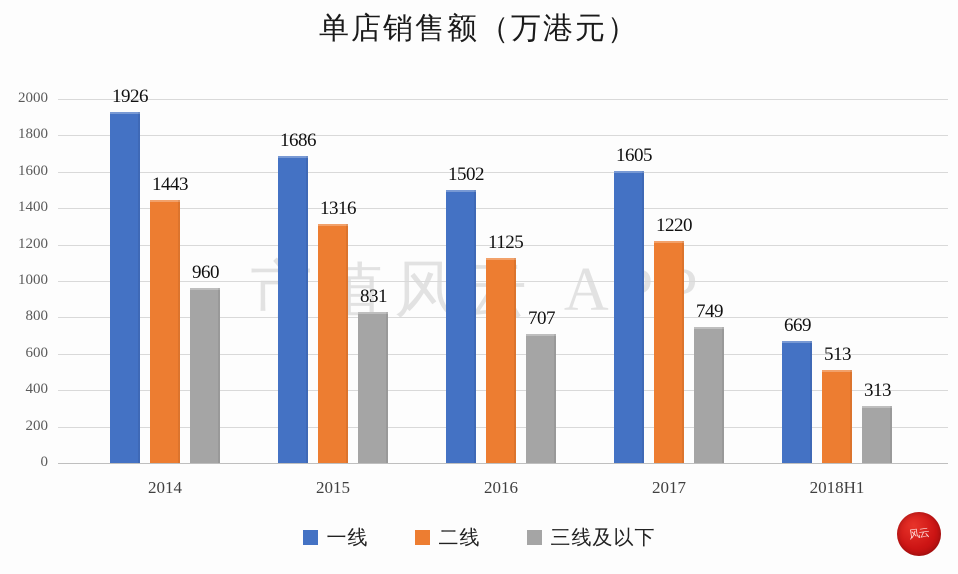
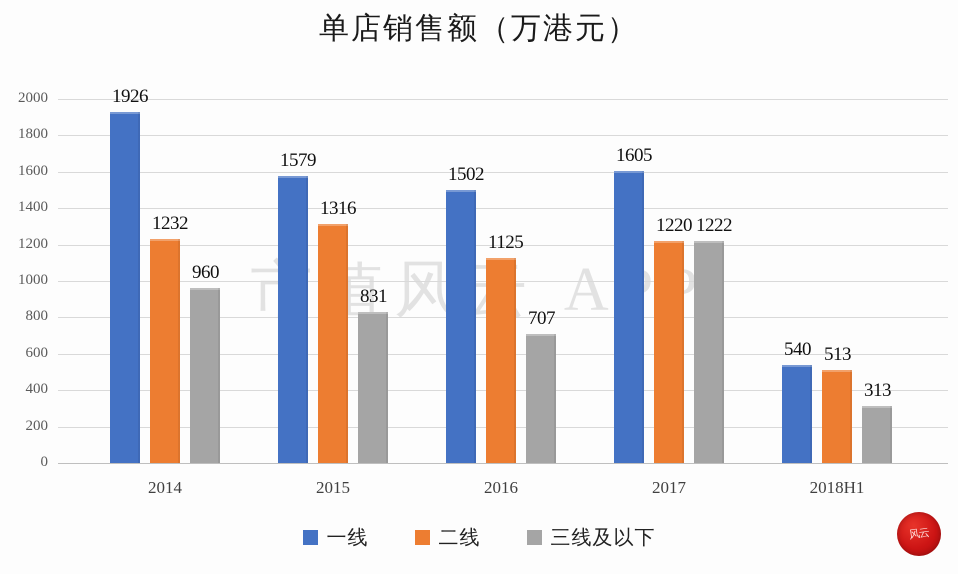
二线/2014: 1443 -> 1232
一线/2015: 1686 -> 1579
三线及以下/2017: 749 -> 1222
一线/2018H1: 669 -> 540
